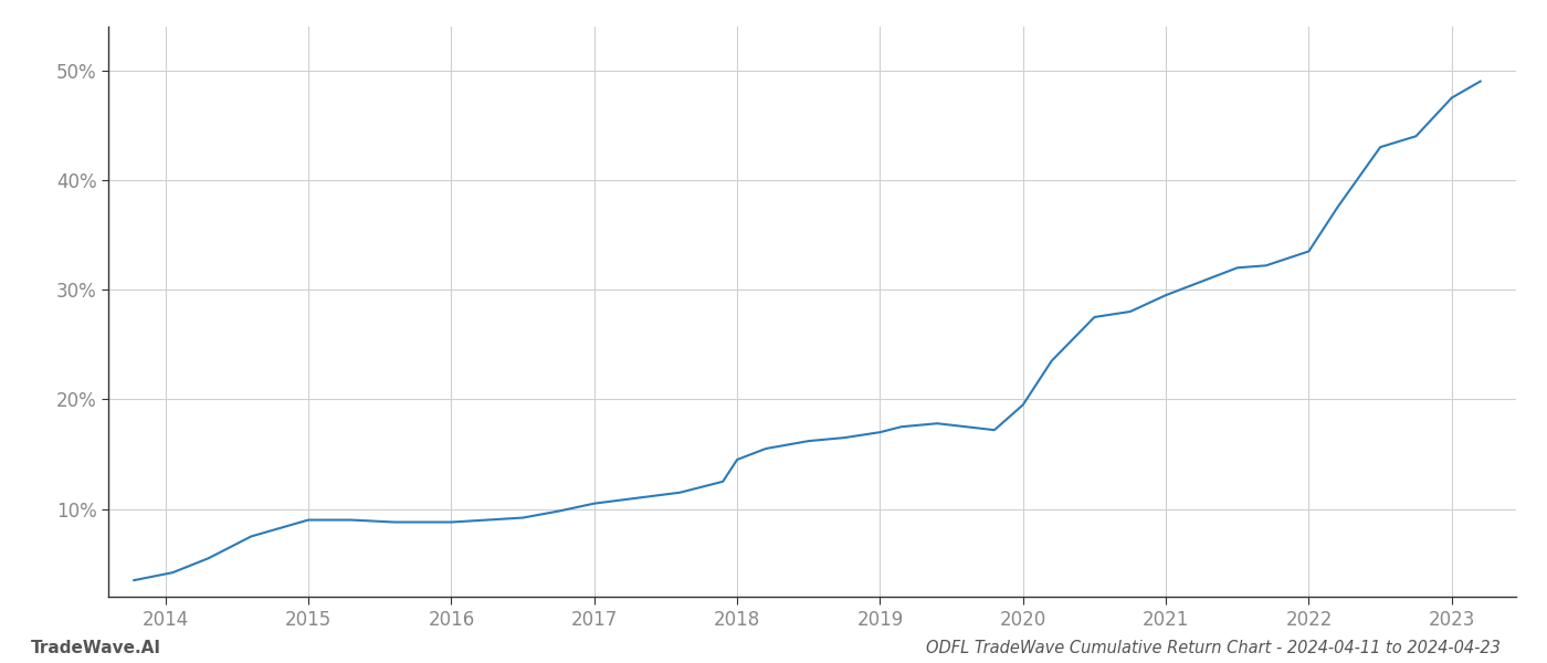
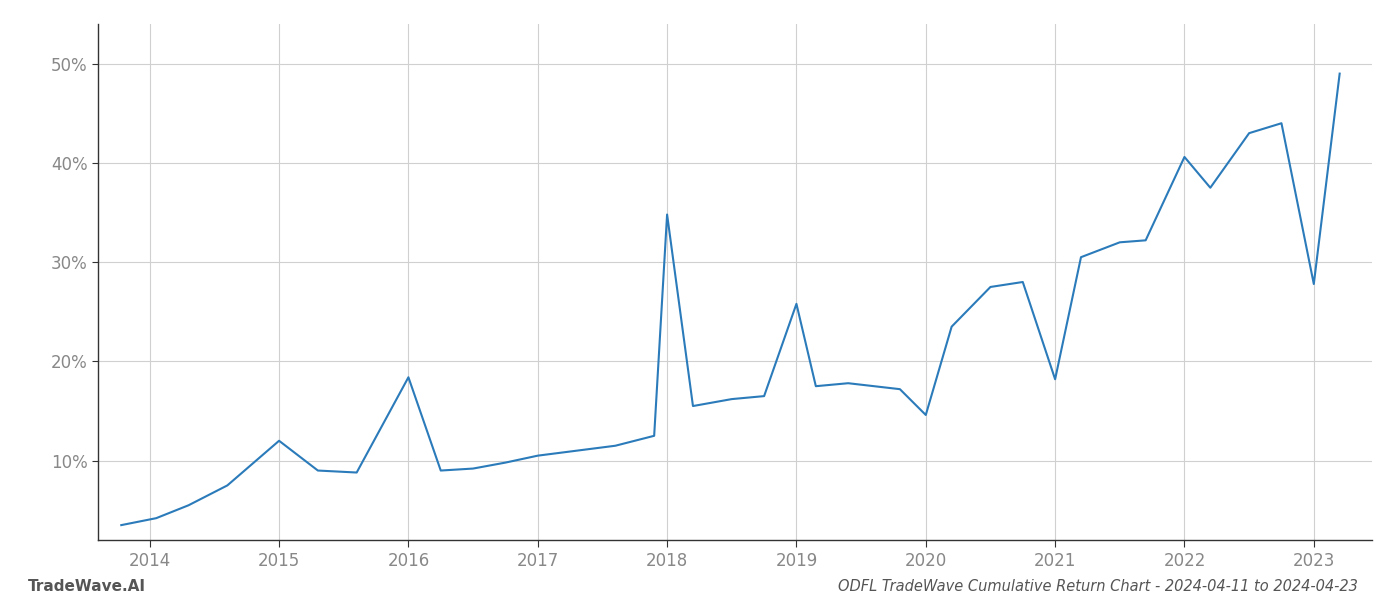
2015: 9.0% -> 12.0%
2016: 8.8% -> 18.4%
2018: 14.5% -> 34.8%
2019: 17.0% -> 25.8%
2020: 19.5% -> 14.6%
2021: 29.5% -> 18.2%
2022: 33.5% -> 40.6%
2023: 47.5% -> 27.8%
